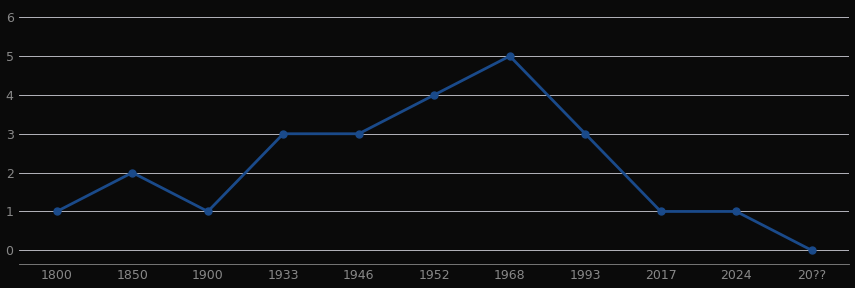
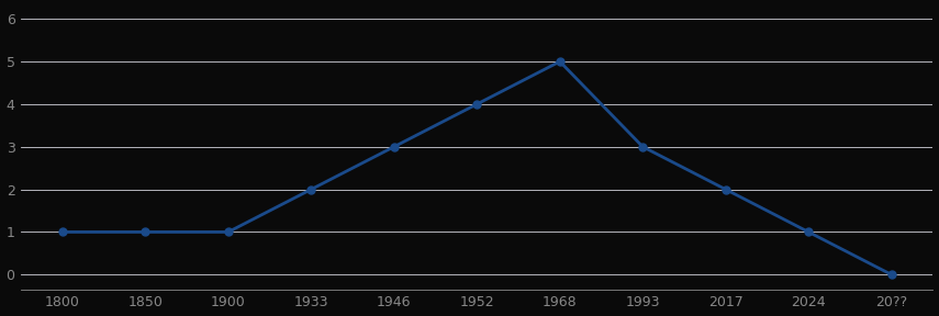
1850: 2 -> 1
1933: 3 -> 2
2017: 1 -> 2
